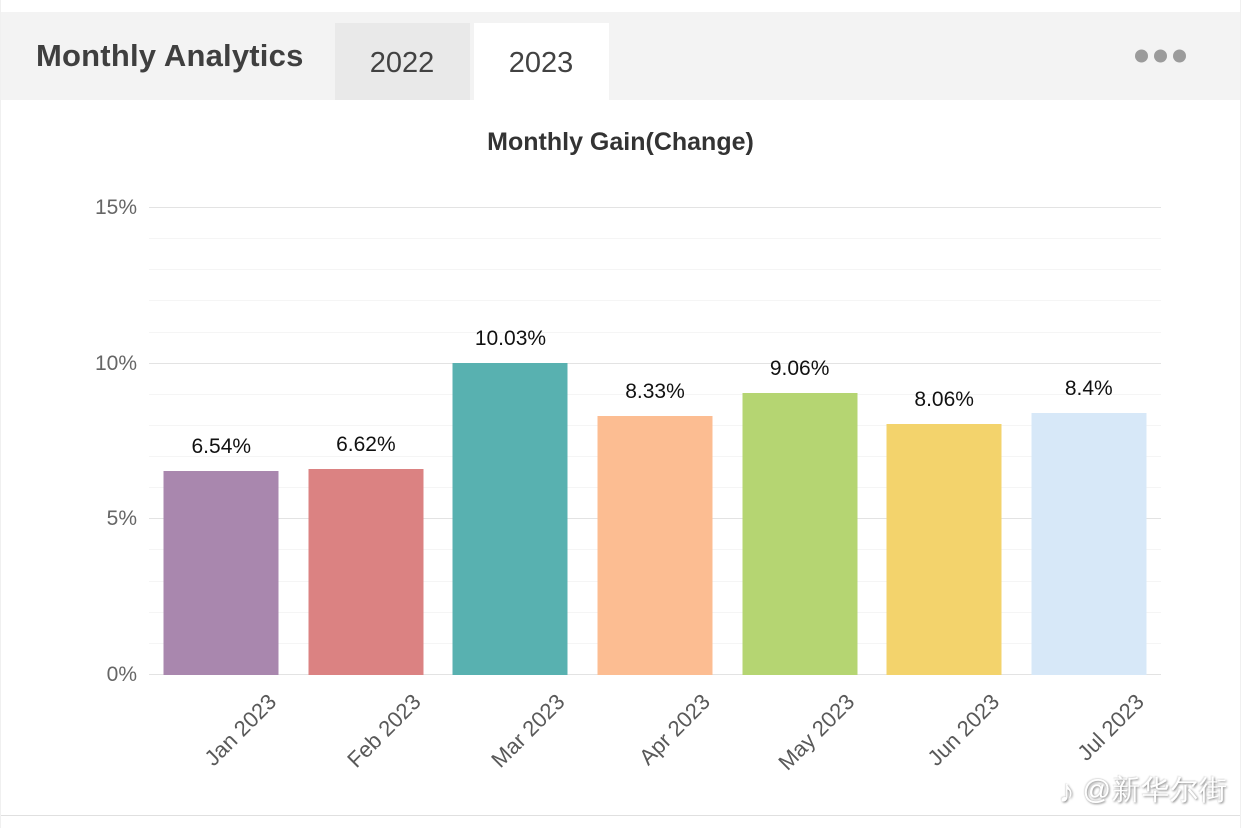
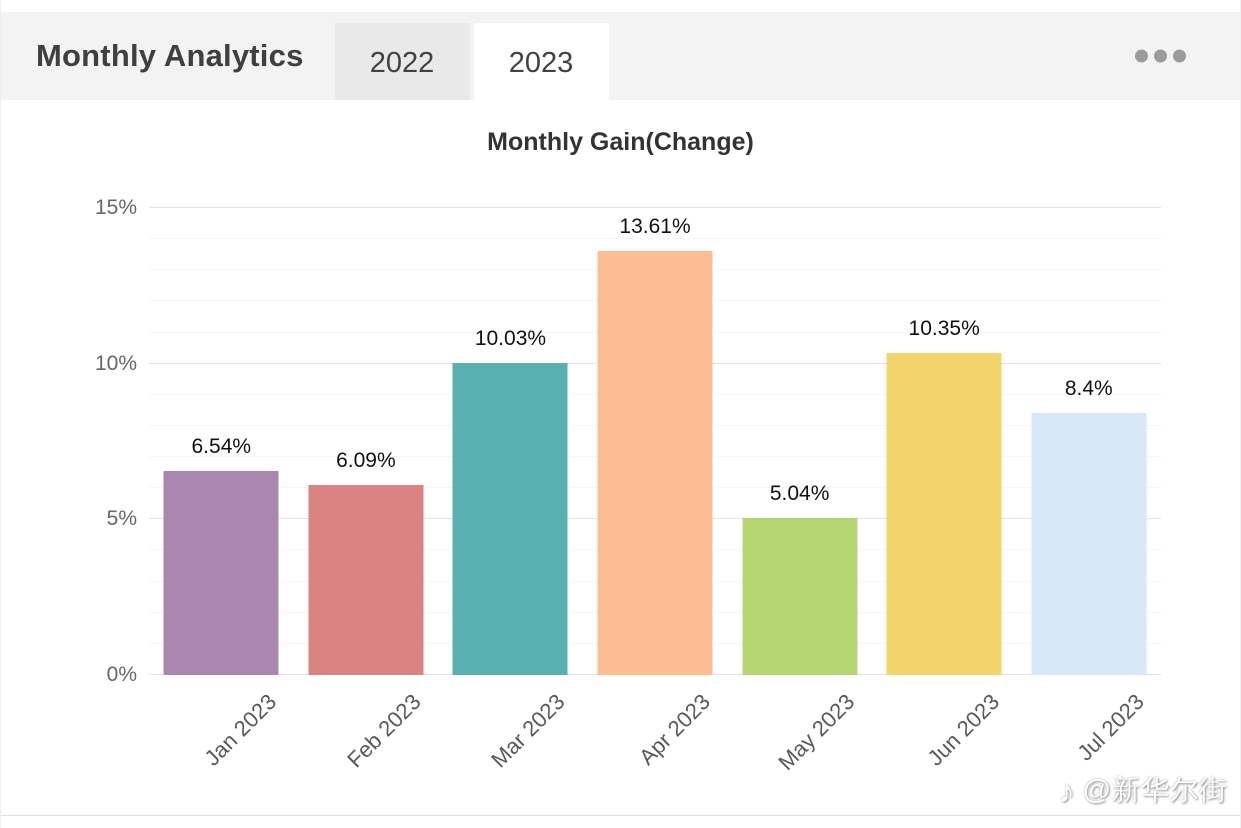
Feb 2023: 6.62% -> 6.09%
Apr 2023: 8.33% -> 13.61%
May 2023: 9.06% -> 5.04%
Jun 2023: 8.06% -> 10.35%
